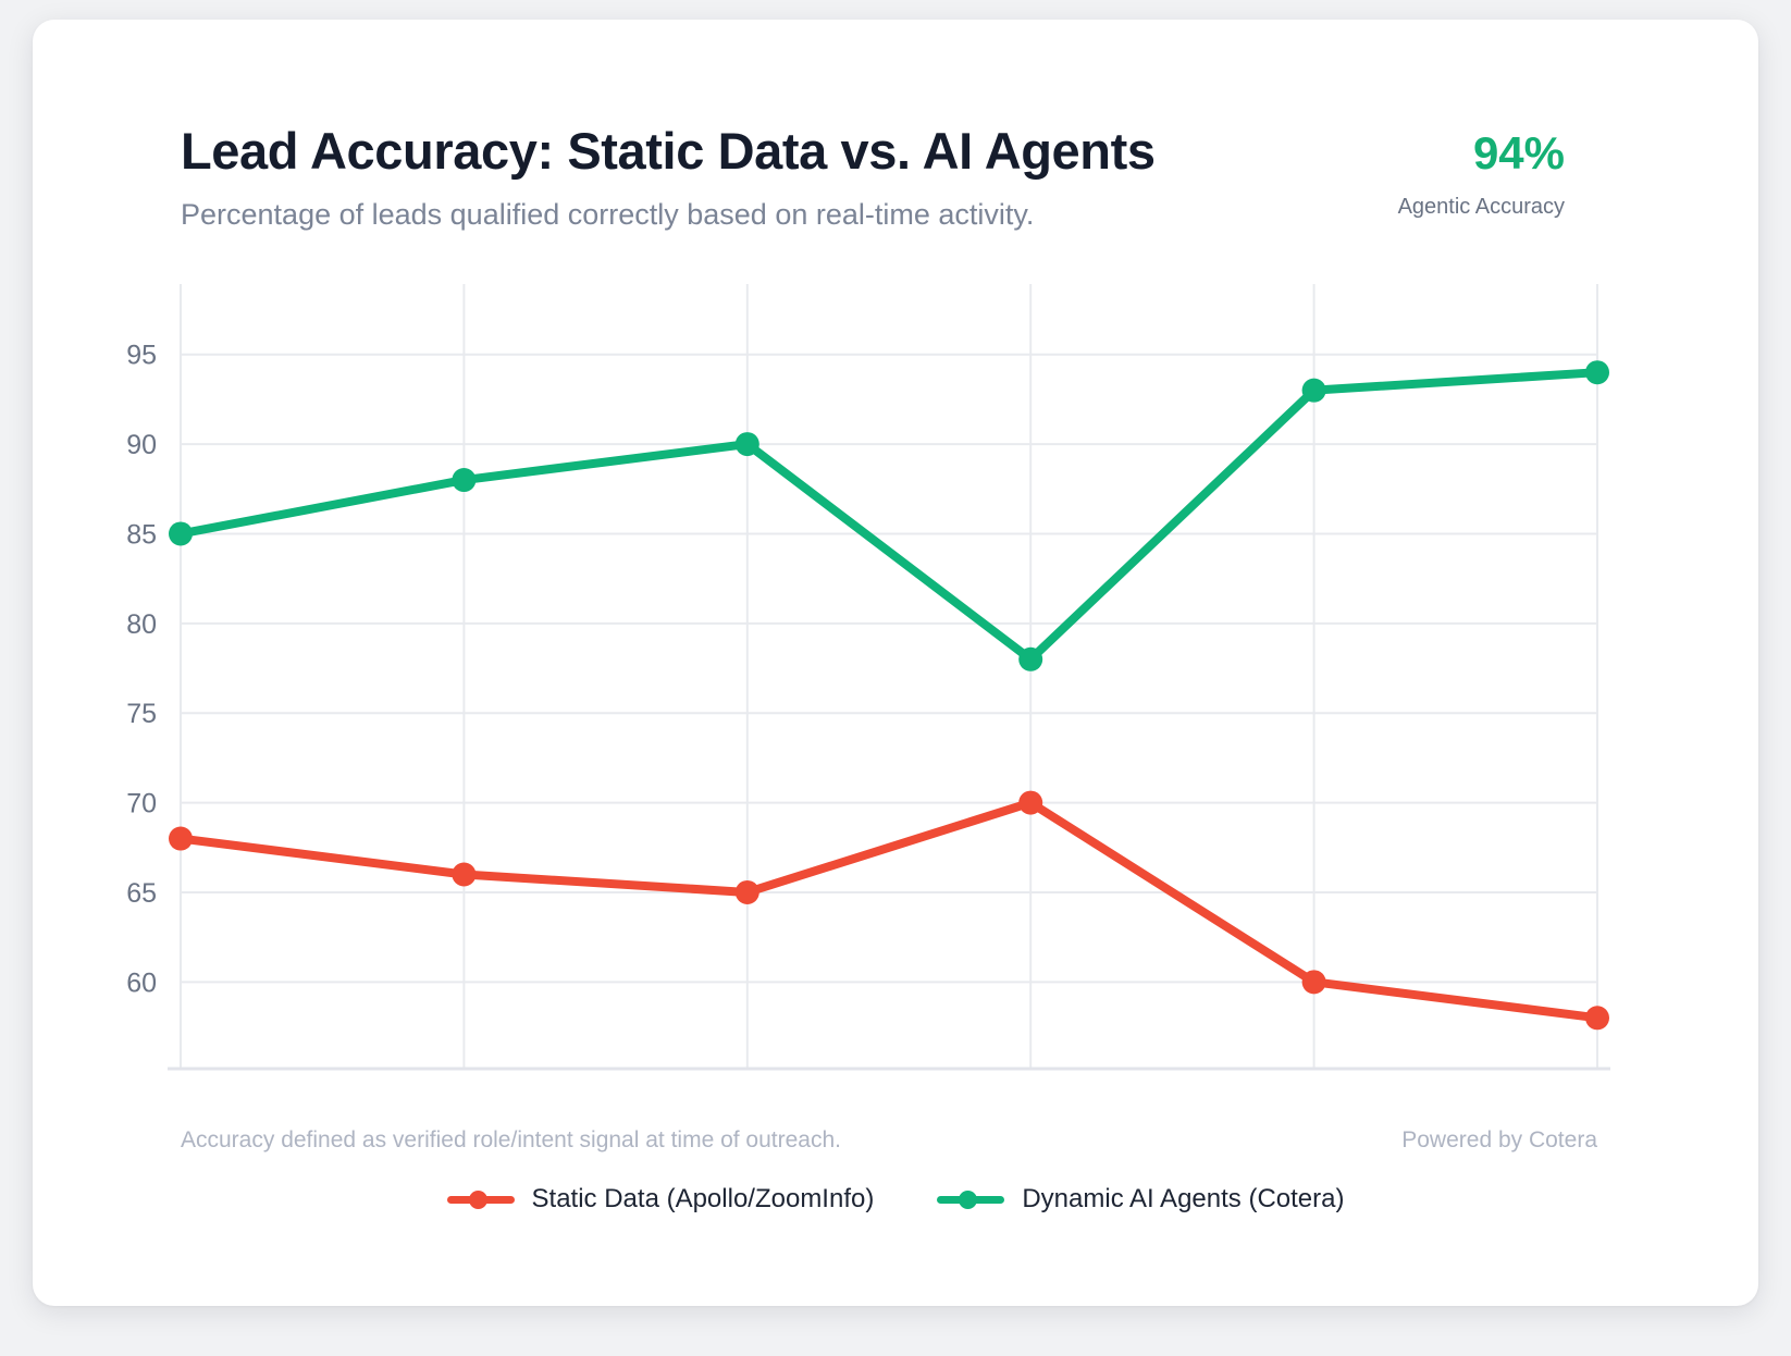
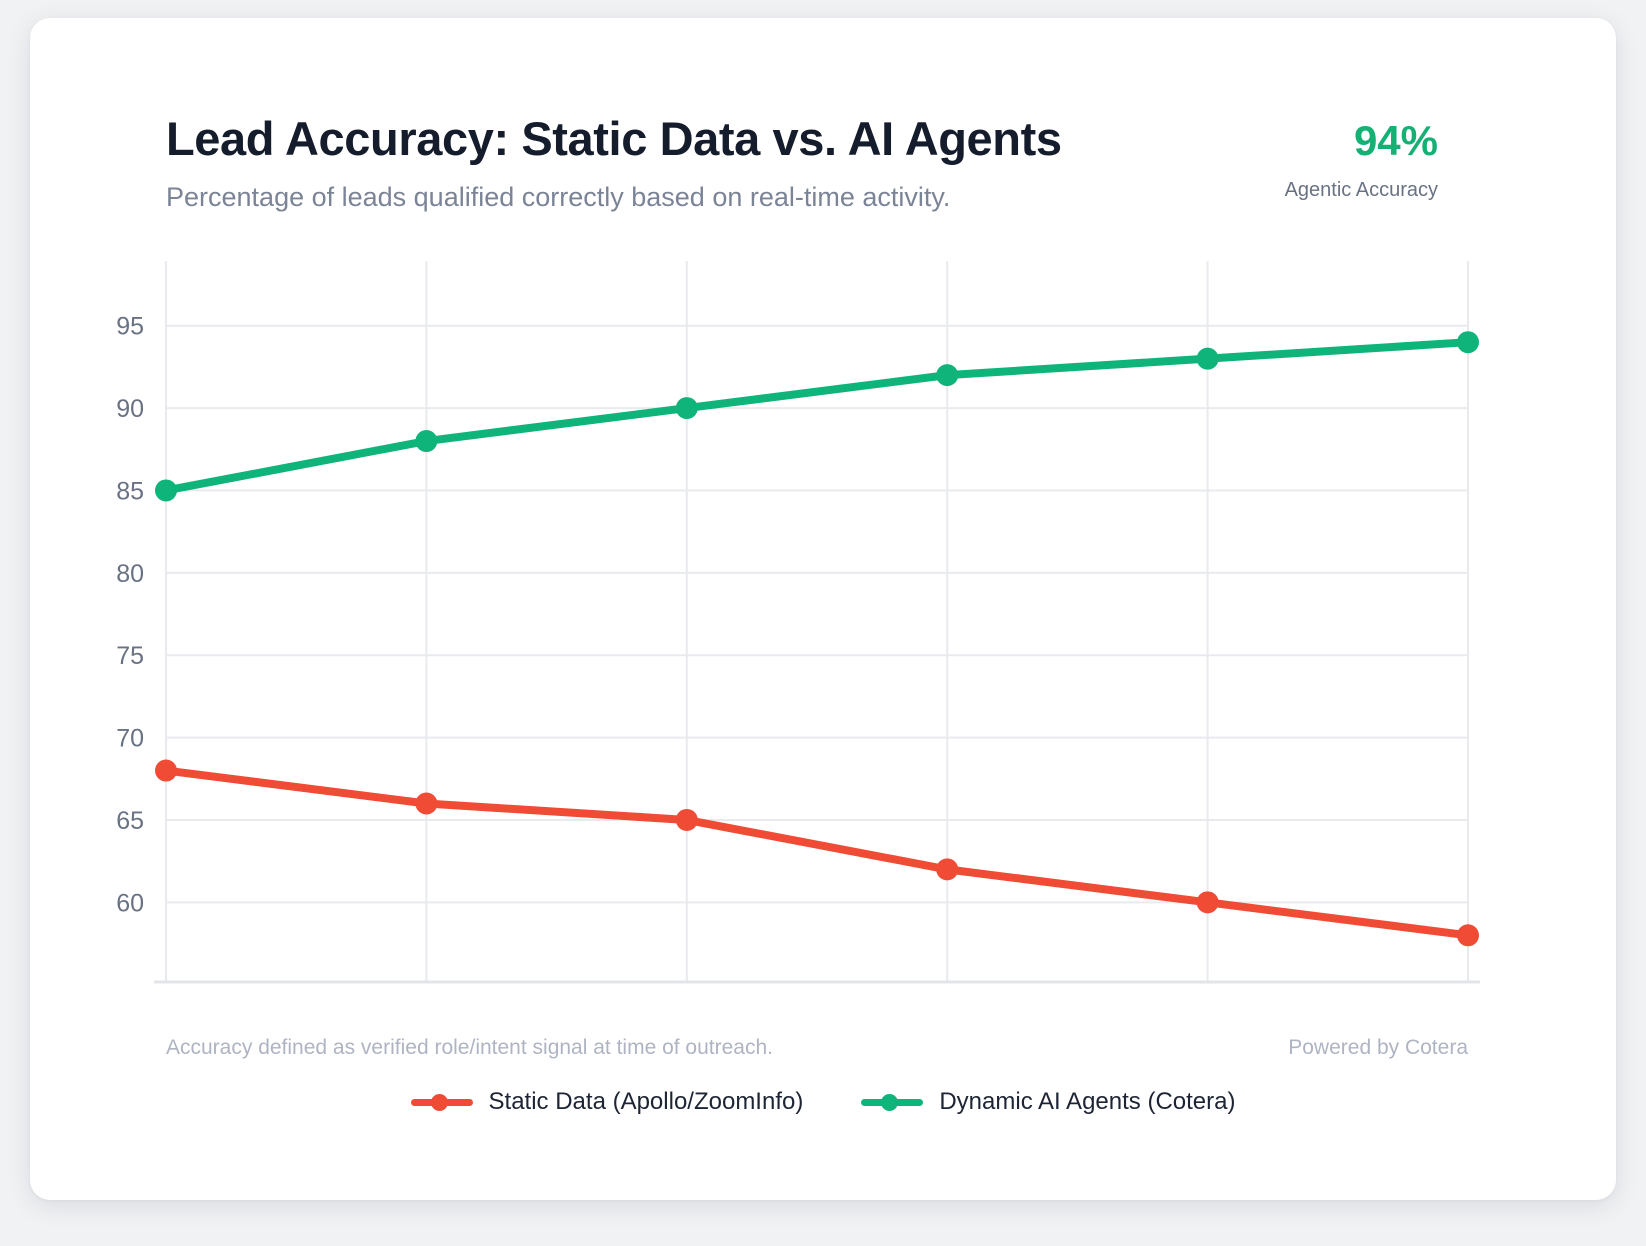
Static Data (Apollo/ZoomInfo)/Apr: 70 -> 62
Dynamic AI Agents (Cotera)/Apr: 78 -> 92
